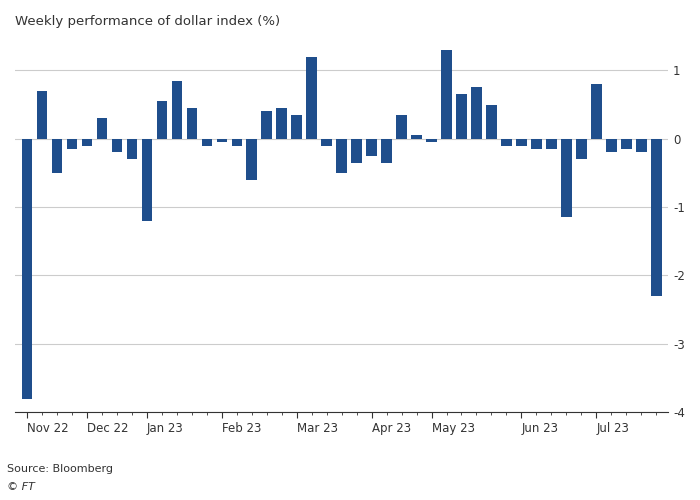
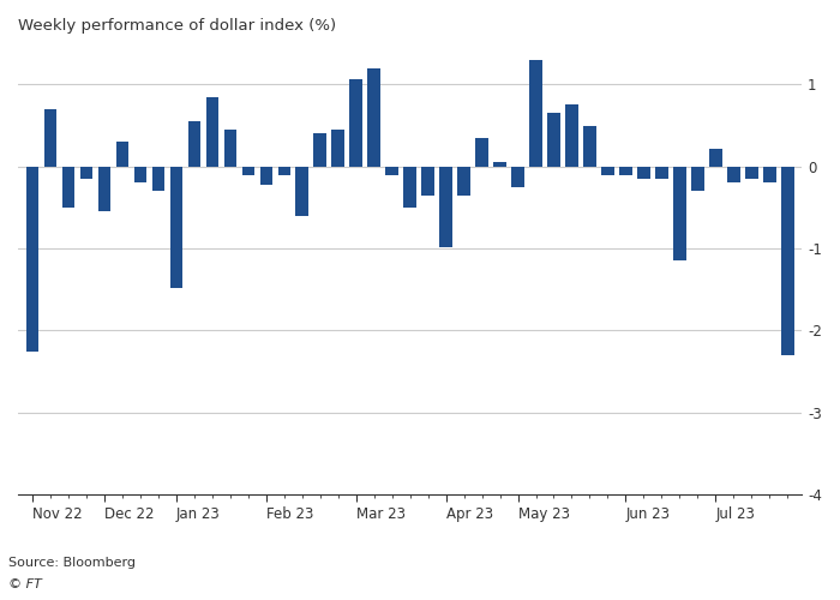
Nov 22: -3.80 -> -2.26
Dec 22: -0.10 -> -0.54
Jan 23: -1.20 -> -1.48
Feb 23: -0.05 -> -0.22
Mar 23: 0.35 -> 1.06
Apr 23: -0.25 -> -0.98
May 23: -0.05 -> -0.26
Jul 23: 0.80 -> 0.22
